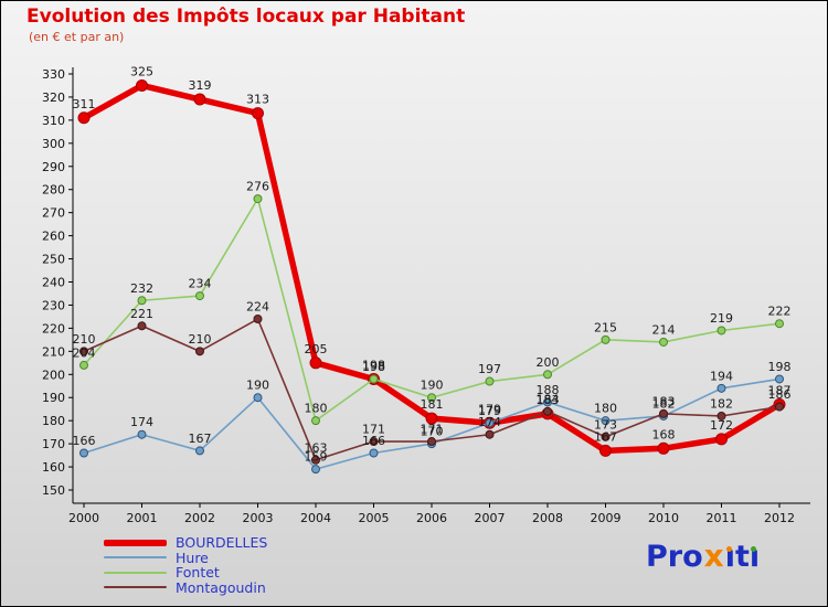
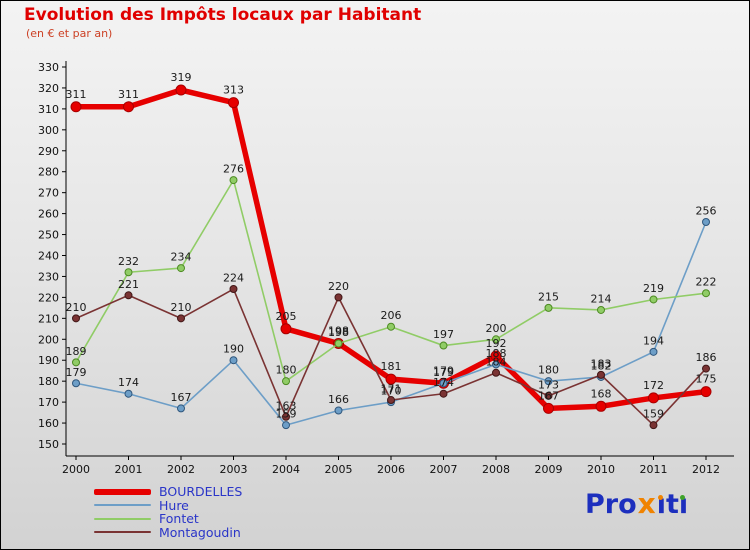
Hure/2000: 166 -> 179
Fontet/2000: 204 -> 189
BOURDELLES/2001: 325 -> 311
Montagoudin/2005: 171 -> 220
Fontet/2006: 190 -> 206
BOURDELLES/2008: 183 -> 192
Montagoudin/2011: 182 -> 159
BOURDELLES/2012: 187 -> 175
Hure/2012: 198 -> 256
